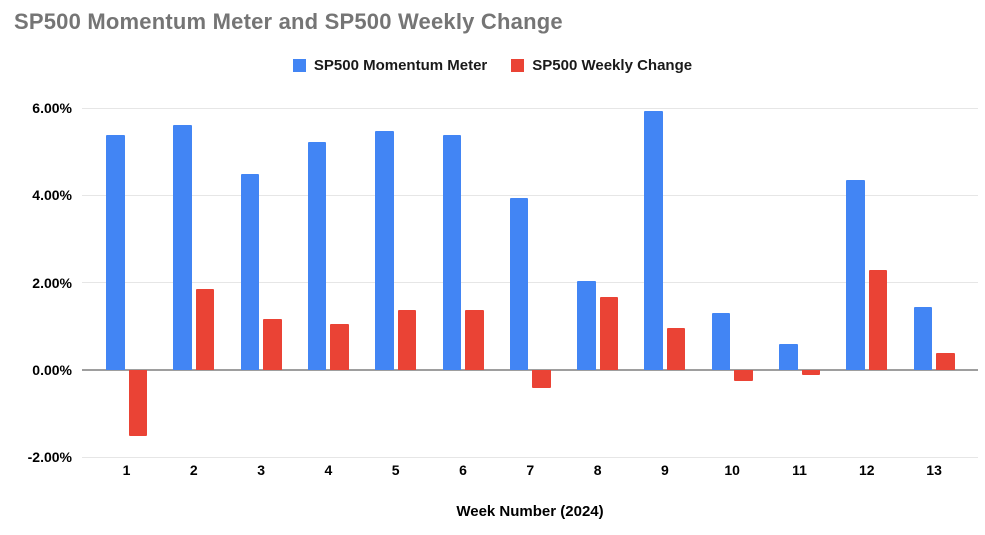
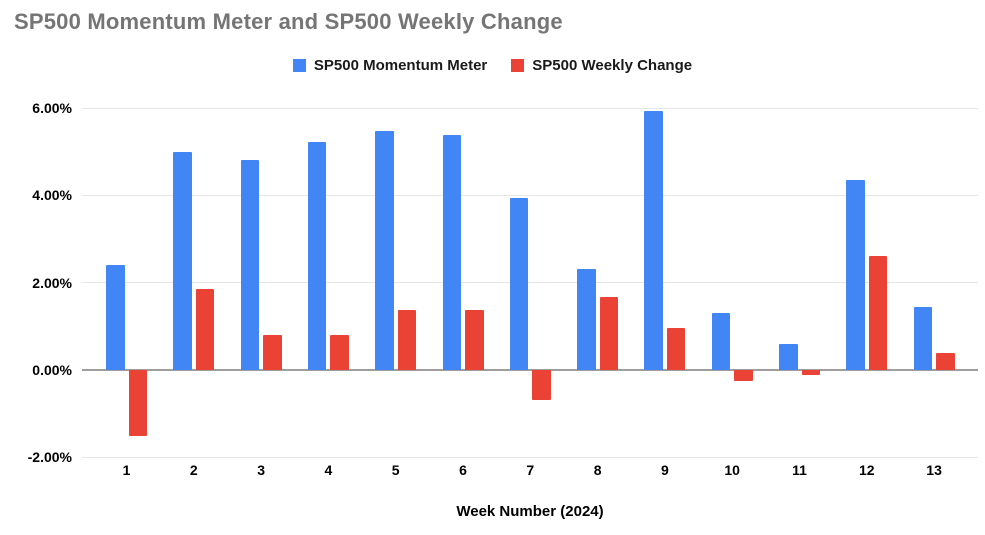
SP500 Momentum Meter/1: 5.4% -> 2.4%
SP500 Momentum Meter/2: 5.6% -> 5.0%
SP500 Momentum Meter/3: 4.5% -> 4.8%
SP500 Weekly Change/3: 1.2% -> 0.8%
SP500 Weekly Change/4: 1.1% -> 0.8%
SP500 Weekly Change/7: -0.4% -> -0.7%
SP500 Momentum Meter/8: 2.0% -> 2.3%
SP500 Weekly Change/12: 2.3% -> 2.6%
